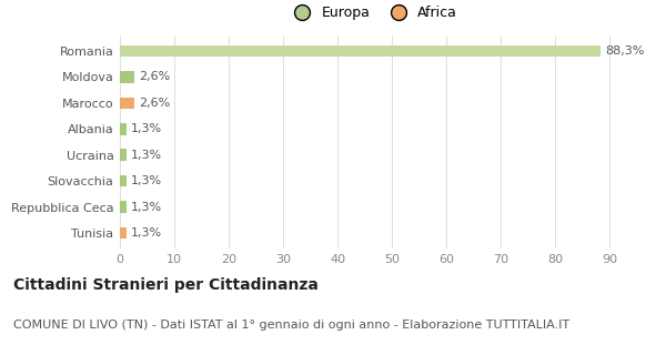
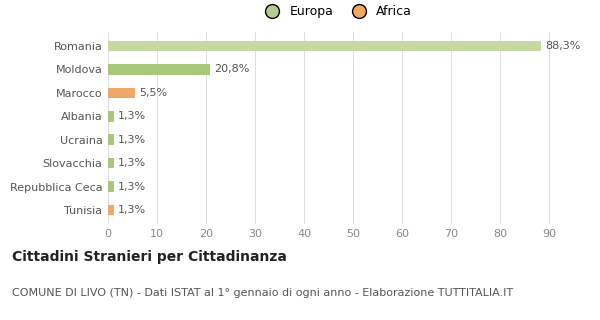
Moldova: 2,6% -> 20,8%
Marocco: 2,6% -> 5,5%
